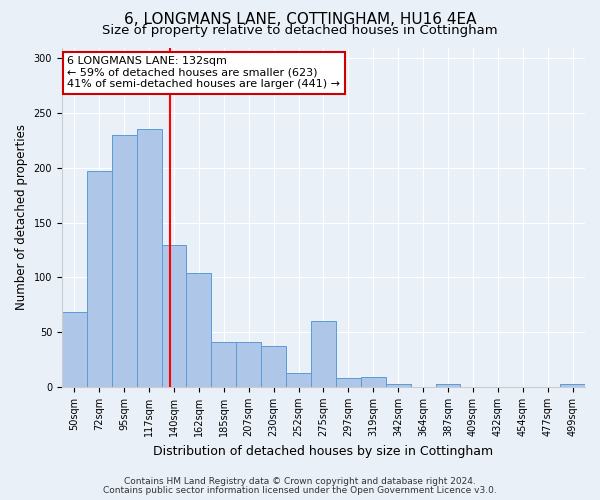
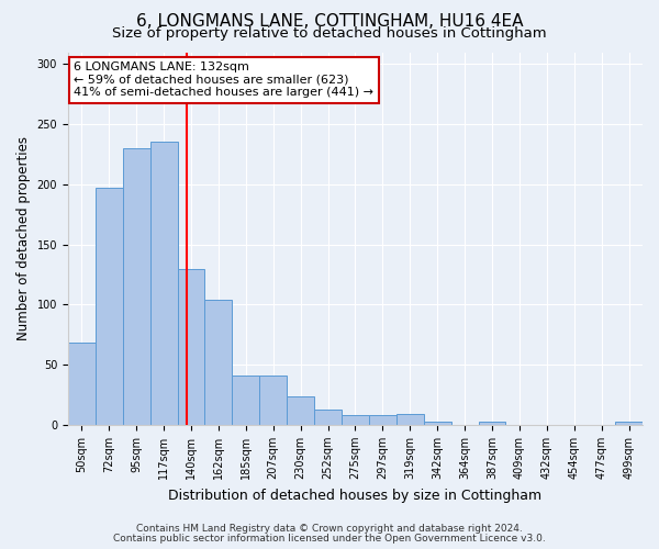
230sqm: 37 -> 24
275sqm: 60 -> 8
